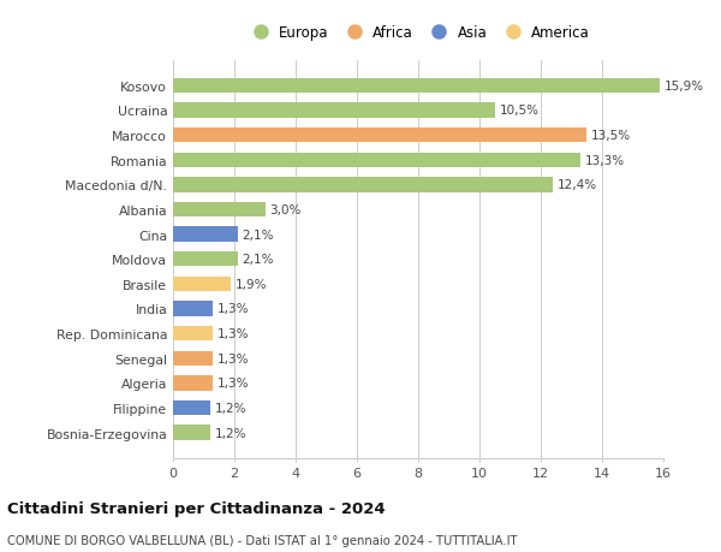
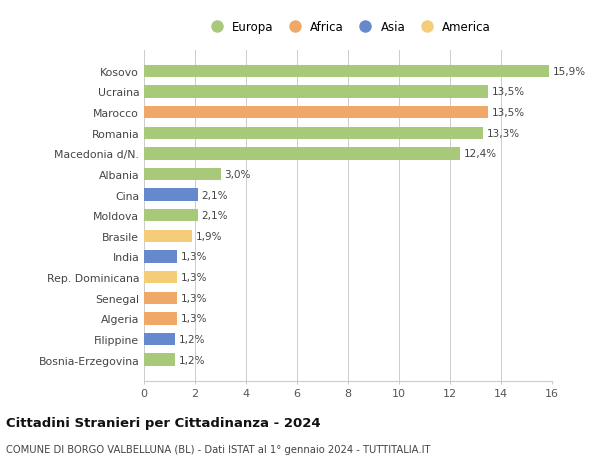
Ucraina: 10,5% -> 13,5%
